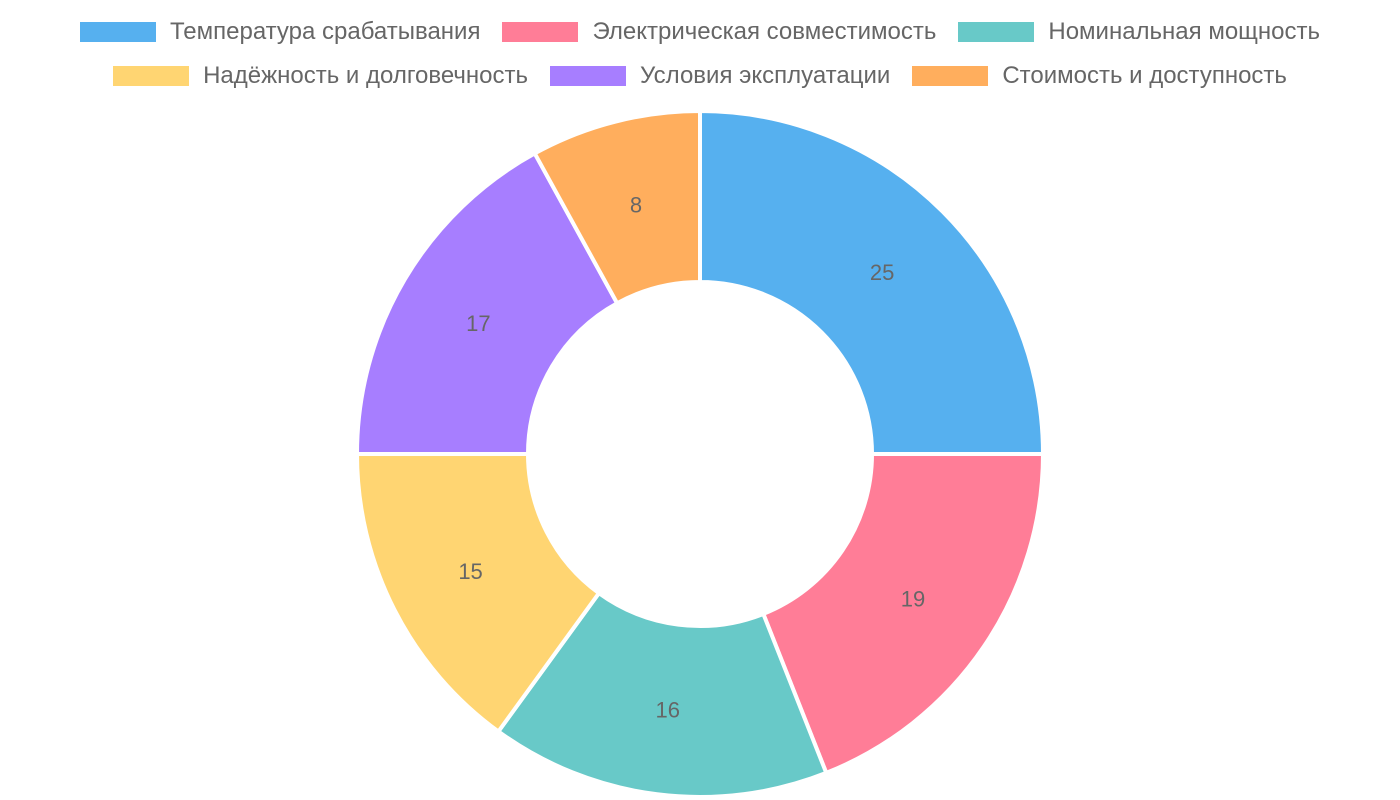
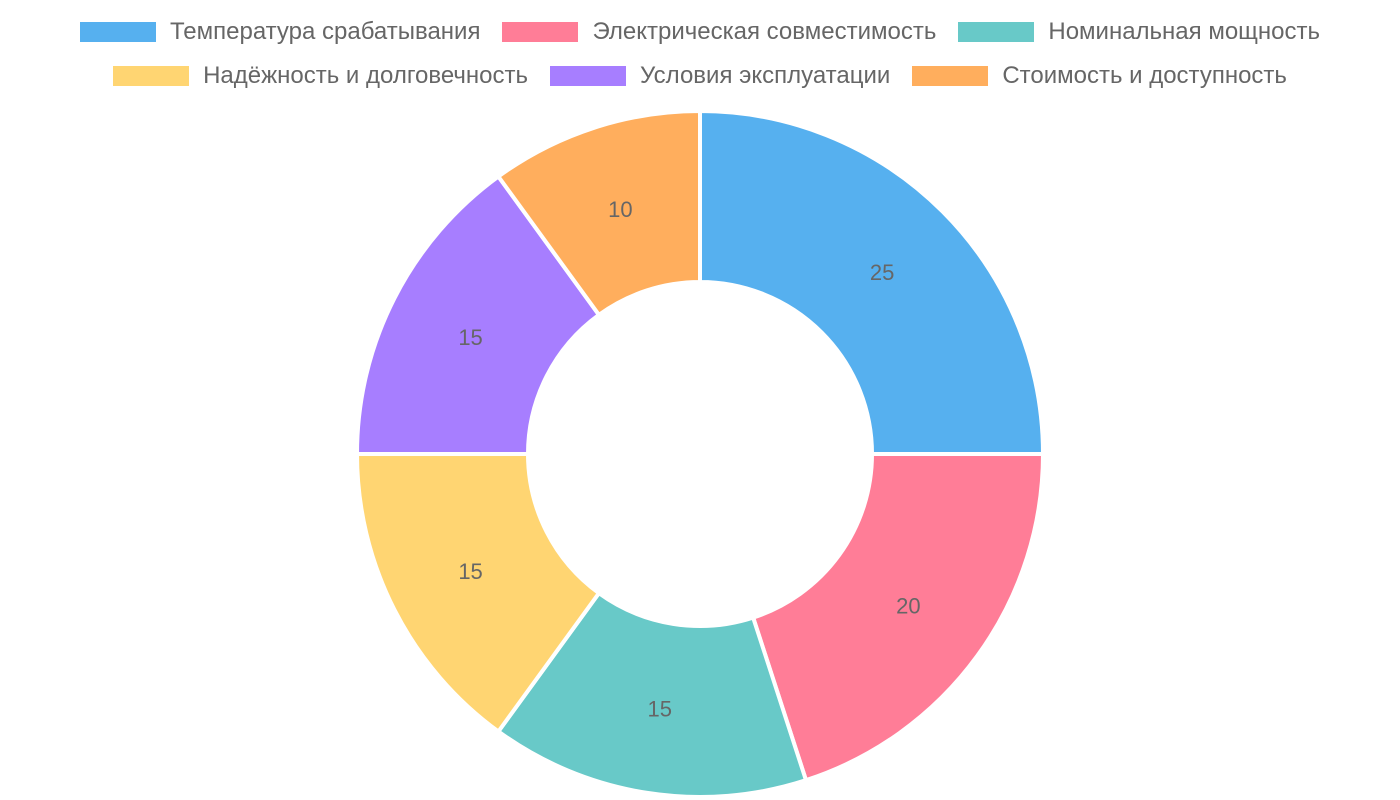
Электрическая совместимость: 19 -> 20
Номинальная мощность: 16 -> 15
Условия эксплуатации: 17 -> 15
Стоимость и доступность: 8 -> 10
